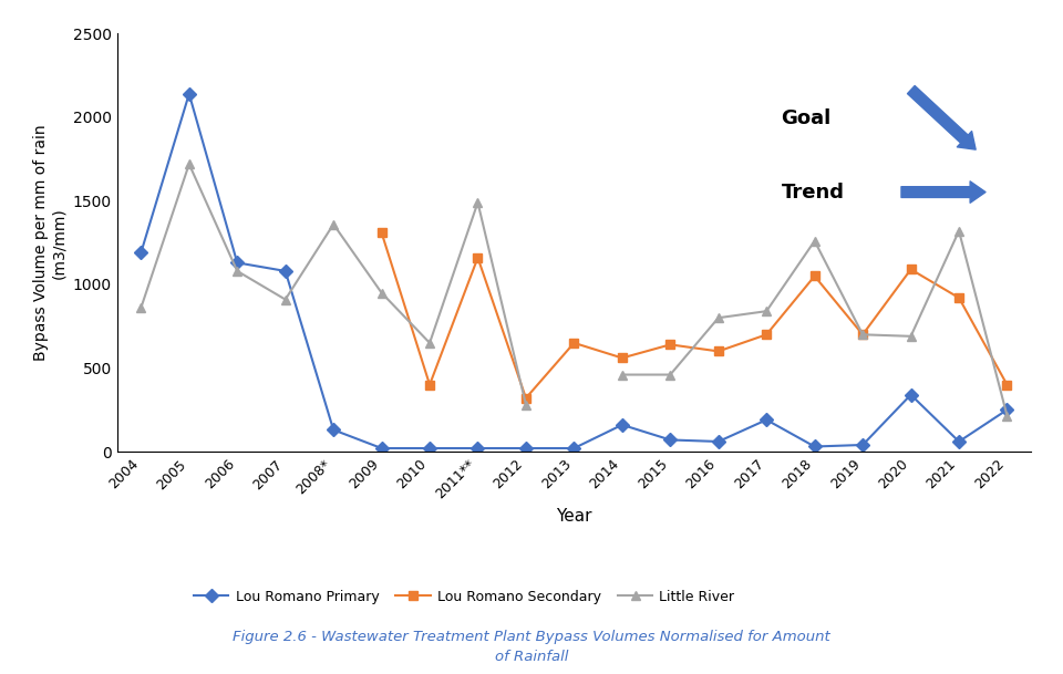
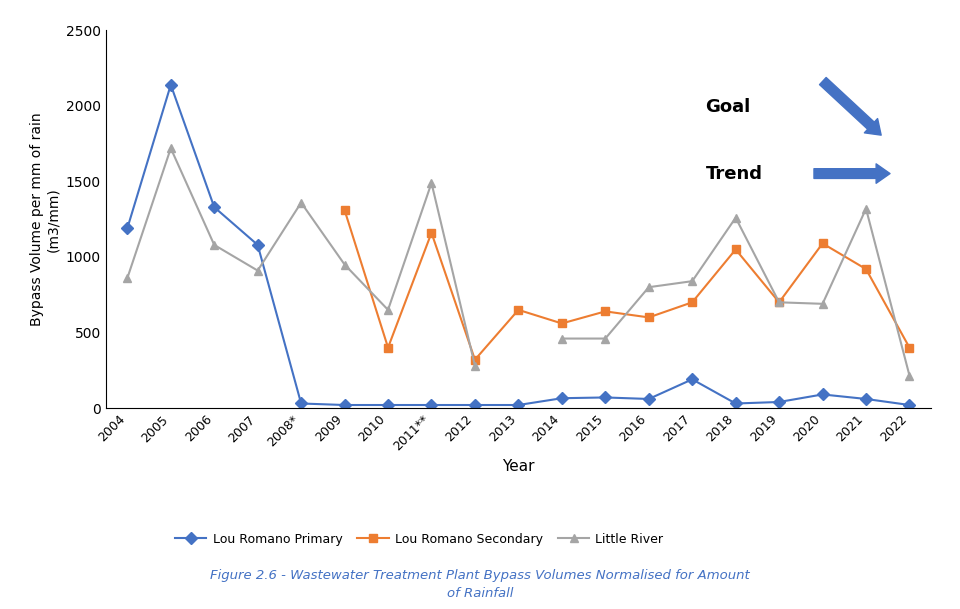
Lou Romano Primary/2006: 1130 -> 1330
Lou Romano Primary/2008*: 130 -> 30
Lou Romano Primary/2014: 160 -> 60
Lou Romano Primary/2020: 340 -> 90
Lou Romano Primary/2022: 250 -> 20
